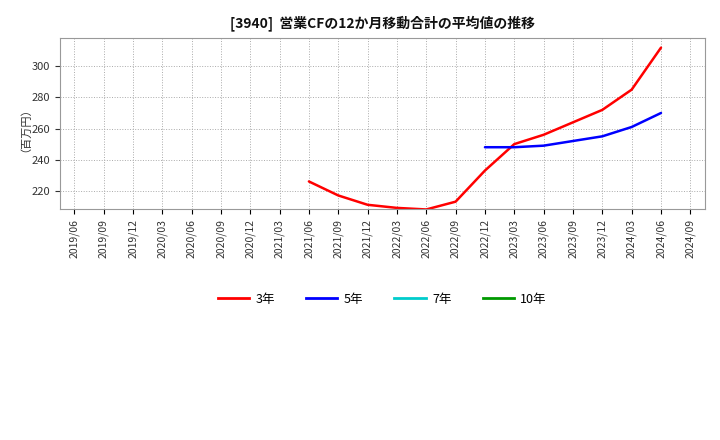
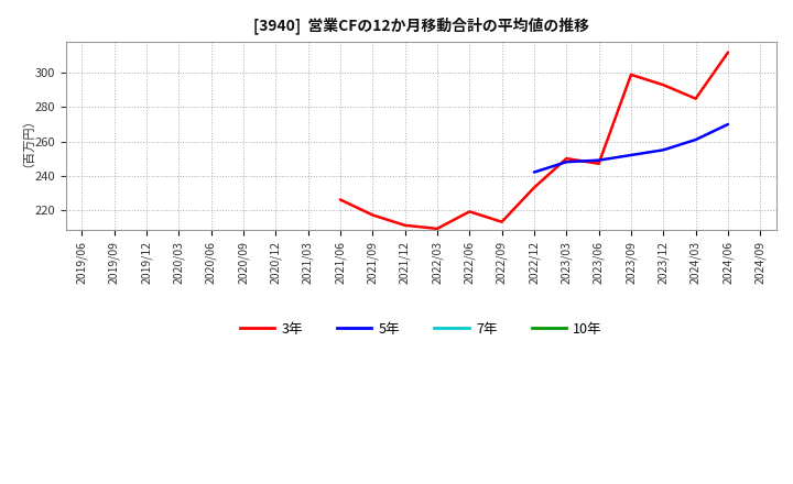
3年/2022/06: 208 -> 219
5年/2022/12: 248 -> 242
3年/2023/06: 256 -> 247
3年/2023/09: 264 -> 299
3年/2023/12: 272 -> 293
